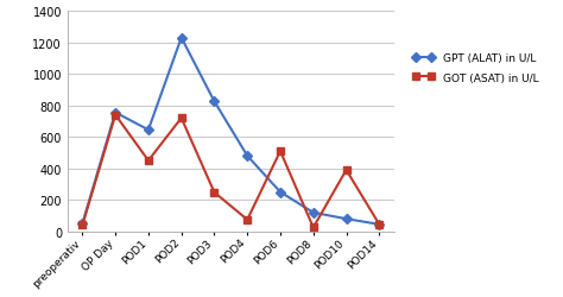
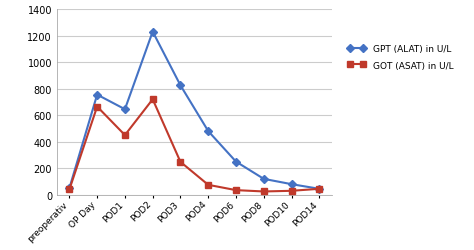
GOT (ASAT) in U/L/OP Day: 740 -> 660
GOT (ASAT) in U/L/POD6: 510 -> 40
GOT (ASAT) in U/L/POD10: 390 -> 30
